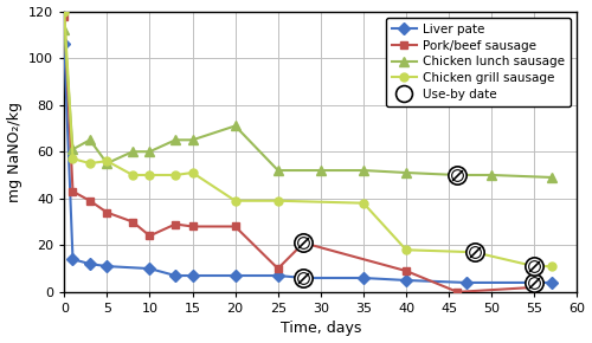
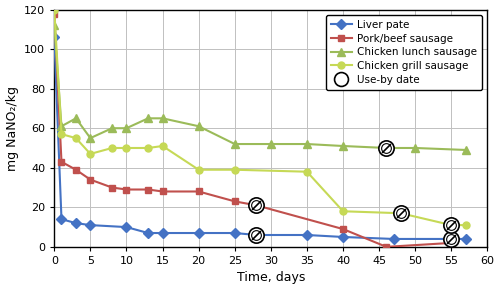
Chicken grill sausage/5: 56 -> 47
Pork/beef sausage/10: 24 -> 29
Chicken lunch sausage/20: 71 -> 61
Pork/beef sausage/25: 10 -> 23
